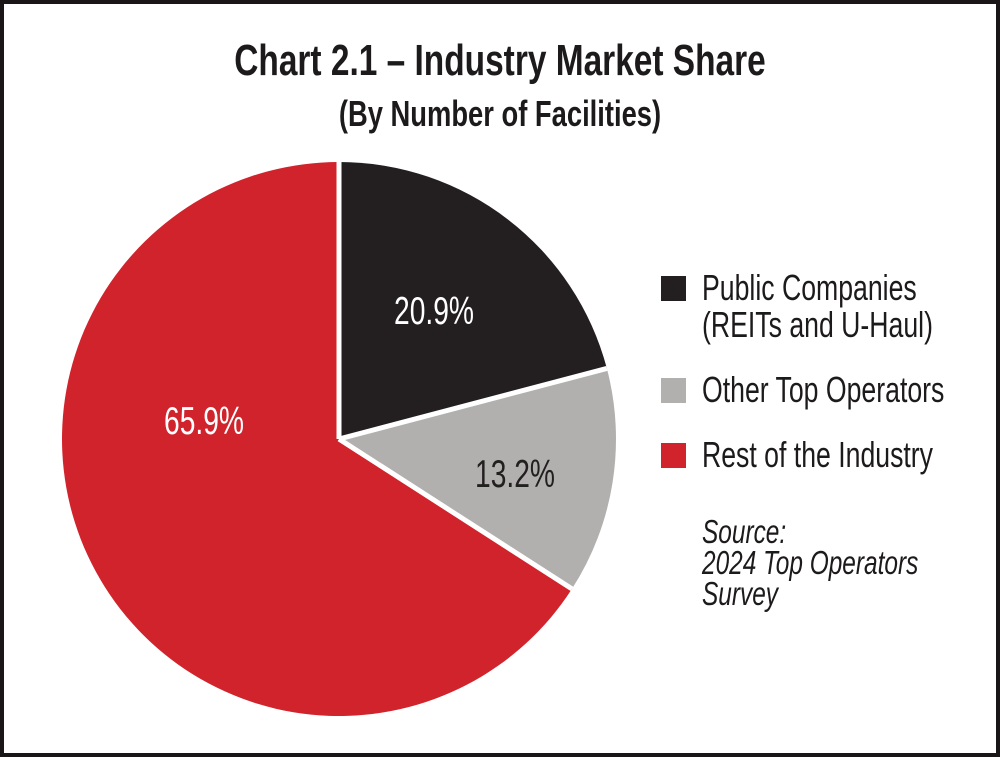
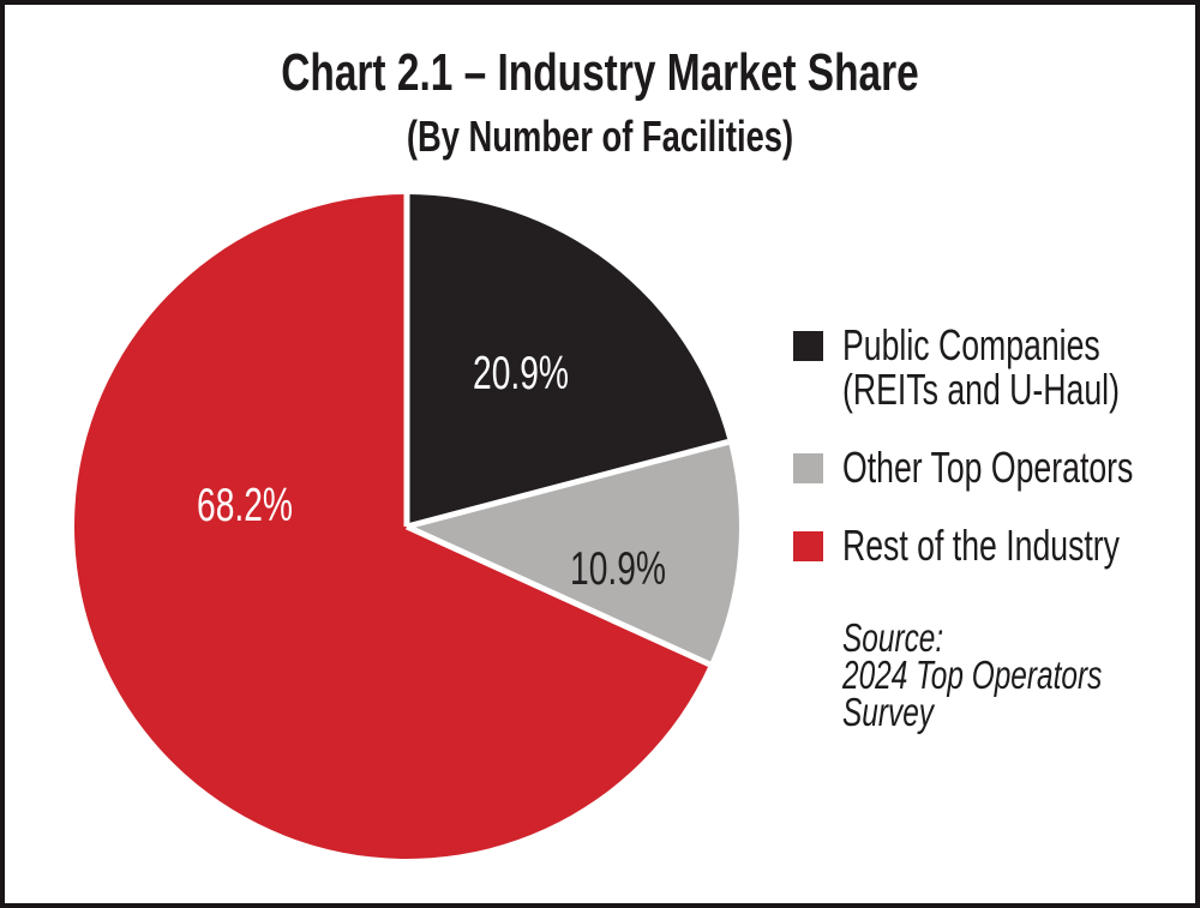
Other Top Operators: 13.2% -> 10.9%
Rest of the Industry: 65.9% -> 68.2%
